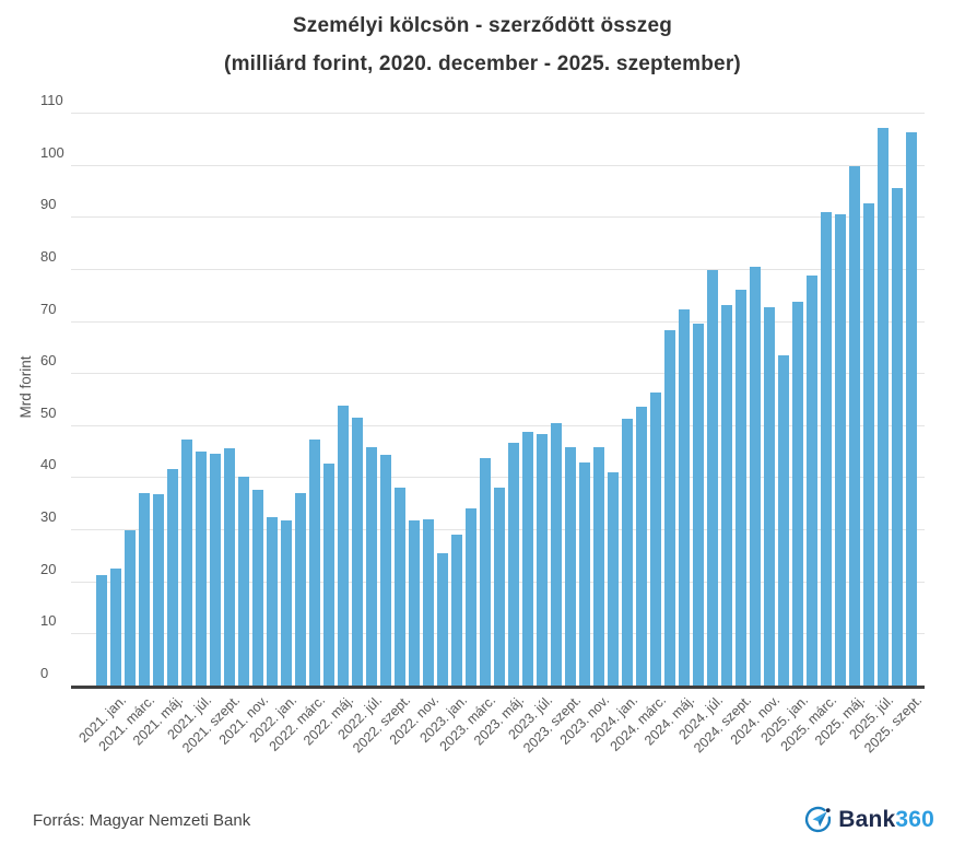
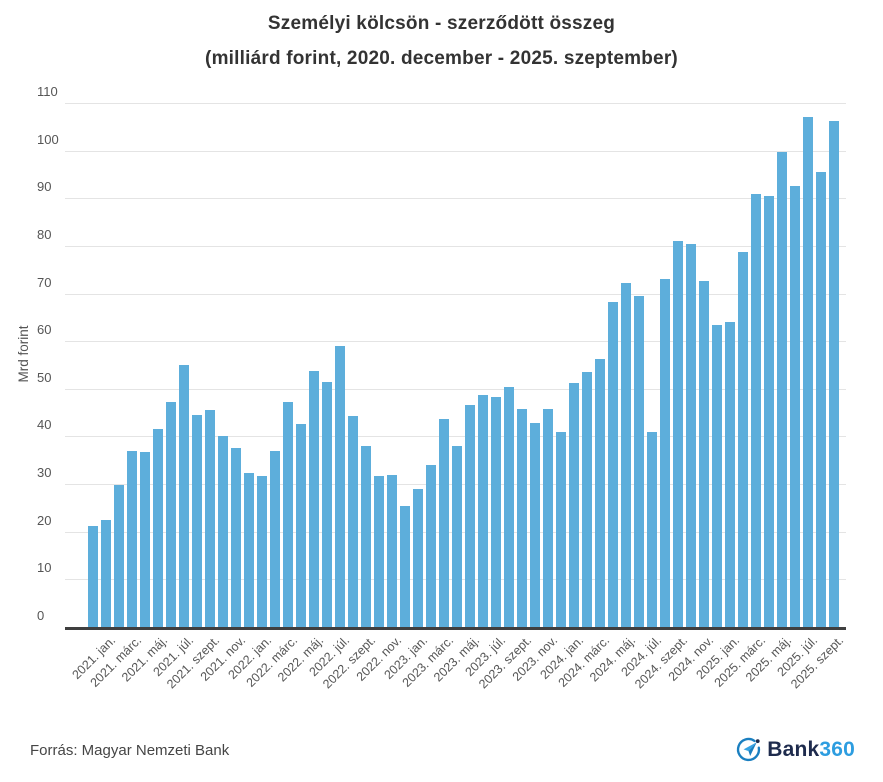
2021. júl.: 45 -> 55
2022. júl.: 46 -> 59
2024. júl.: 80 -> 41
2024. szept.: 76 -> 81
2025. jan.: 74 -> 64
